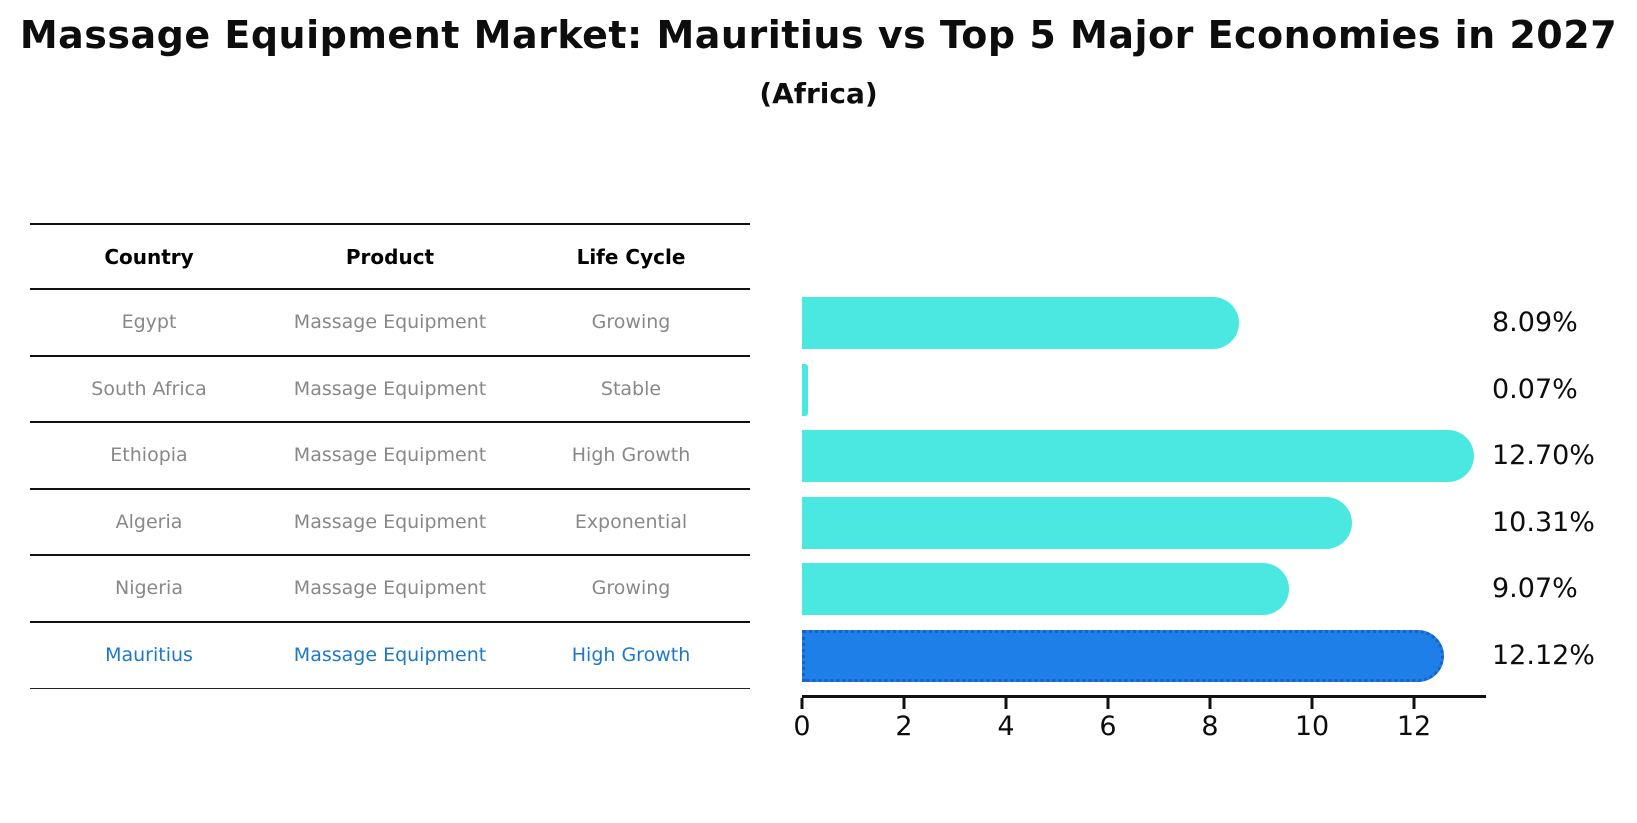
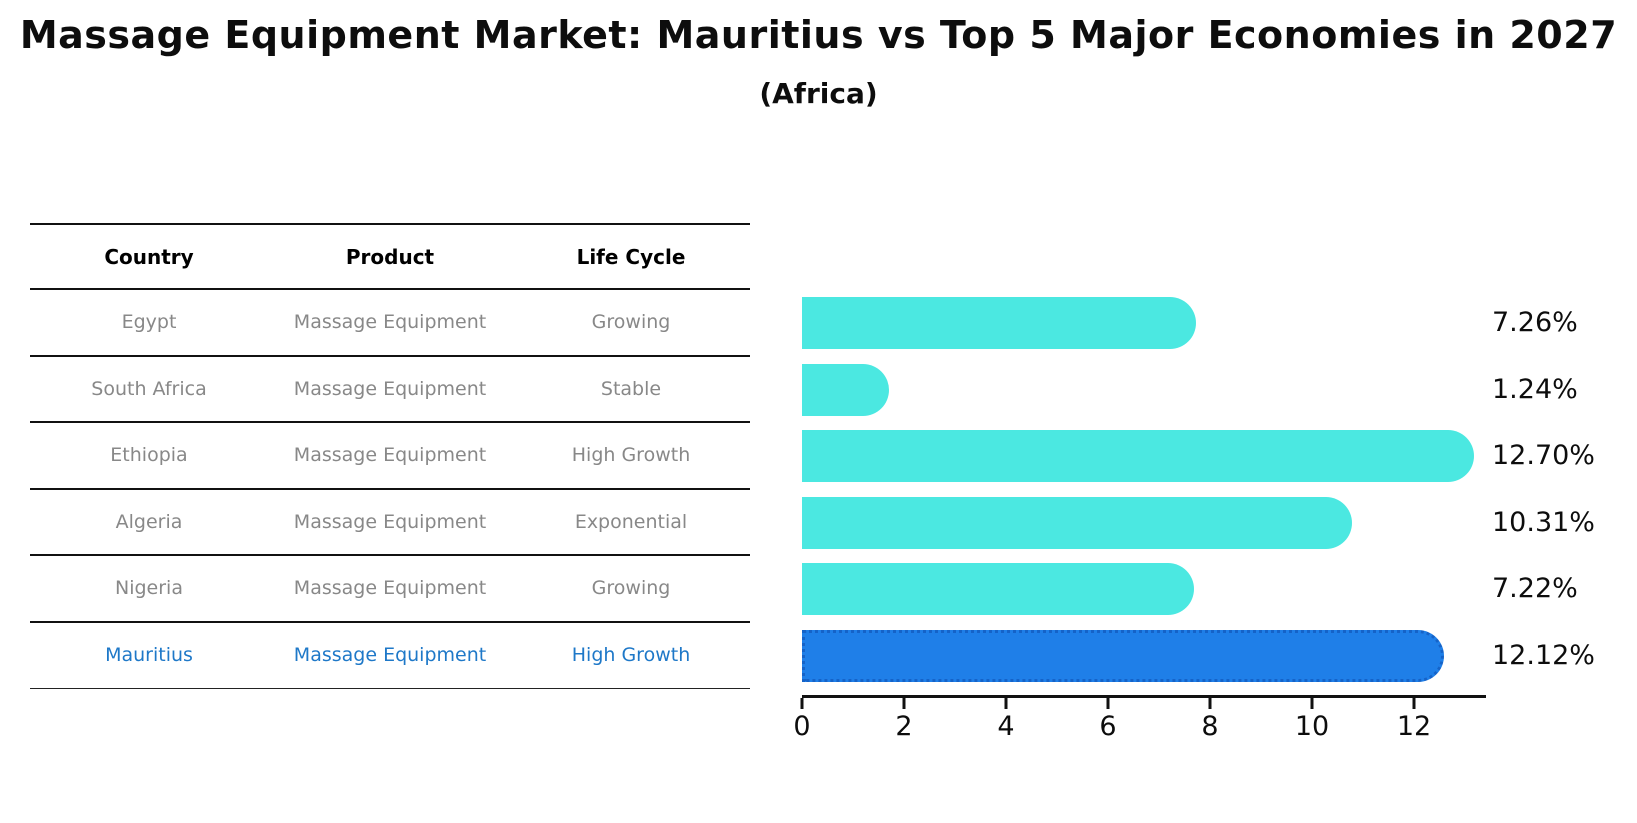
Egypt: 8.09% -> 7.26%
South Africa: 0.07% -> 1.24%
Nigeria: 9.07% -> 7.22%
